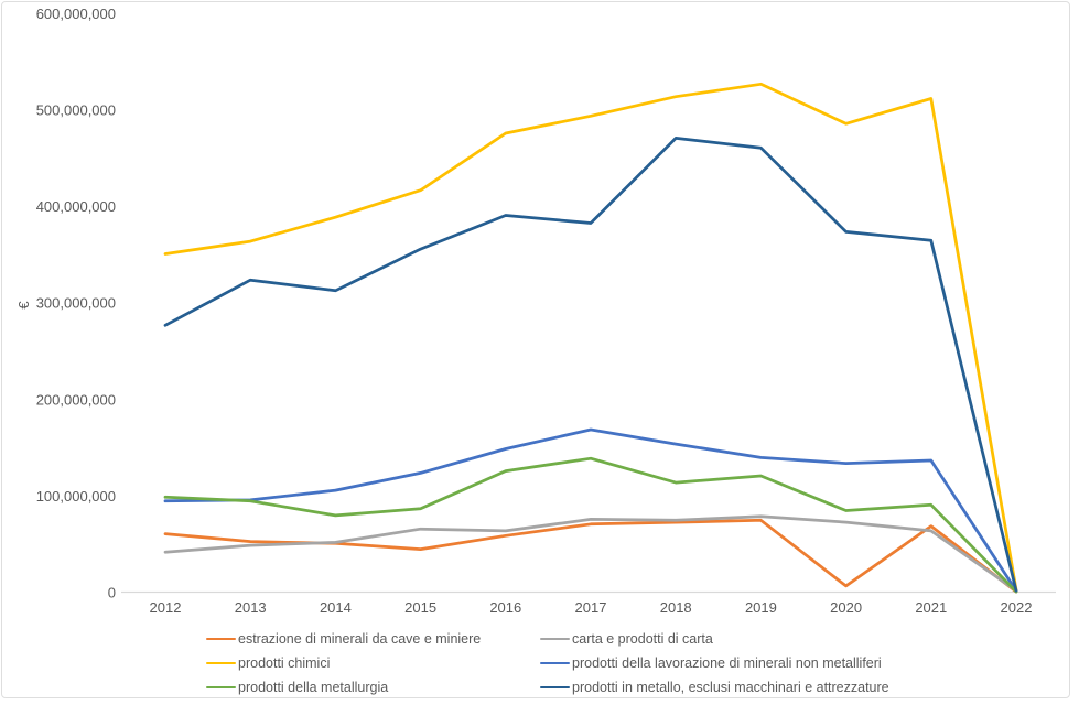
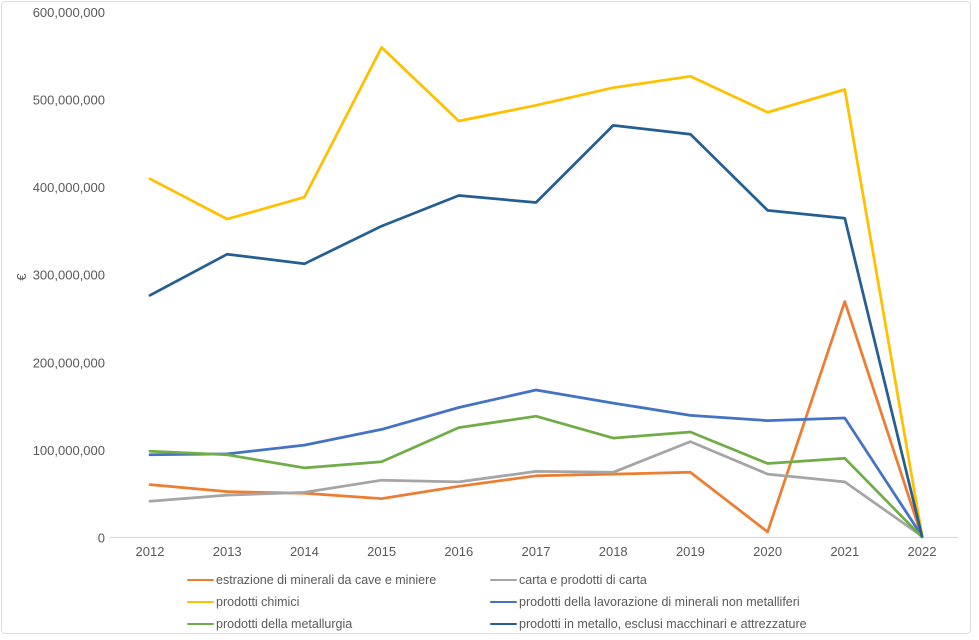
prodotti chimici/2012: 350000000 -> 410000000
prodotti chimici/2015: 420000000 -> 560000000
carta e prodotti di carta/2019: 80000000 -> 110000000
estrazione di minerali da cave e miniere/2021: 70000000 -> 270000000
